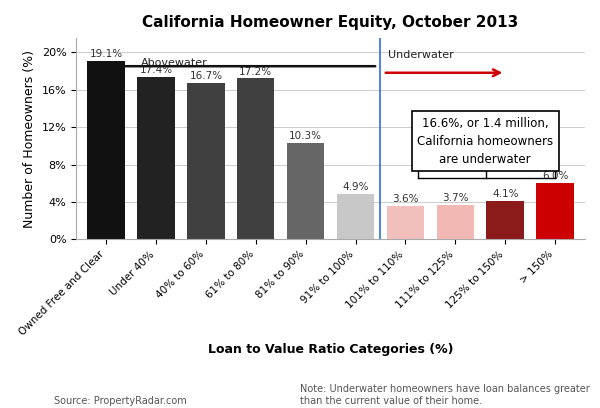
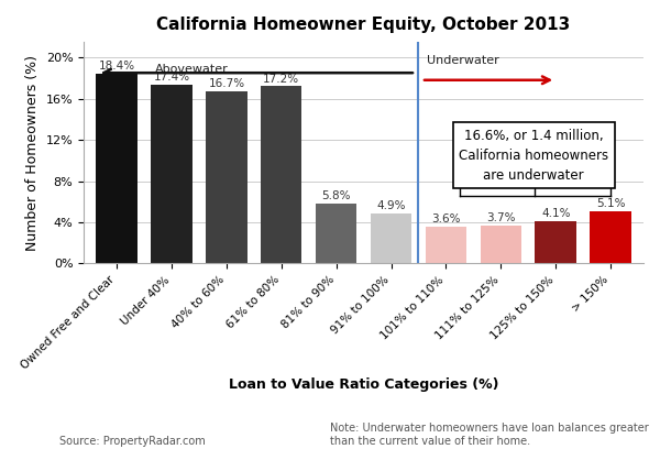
Owned Free and Clear: 19.1% -> 18.4%
81% to 90%: 10.3% -> 5.8%
> 150%: 6.0% -> 5.1%
